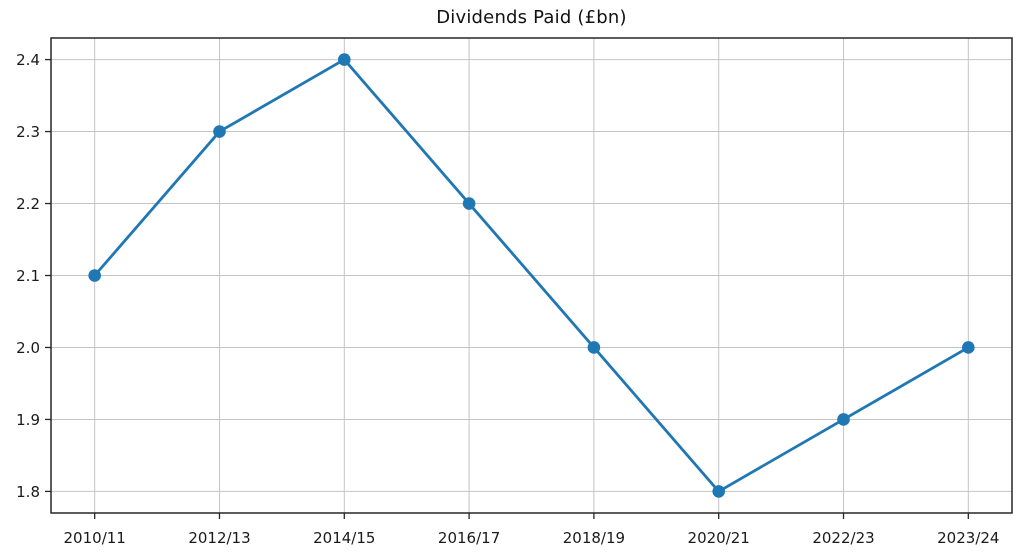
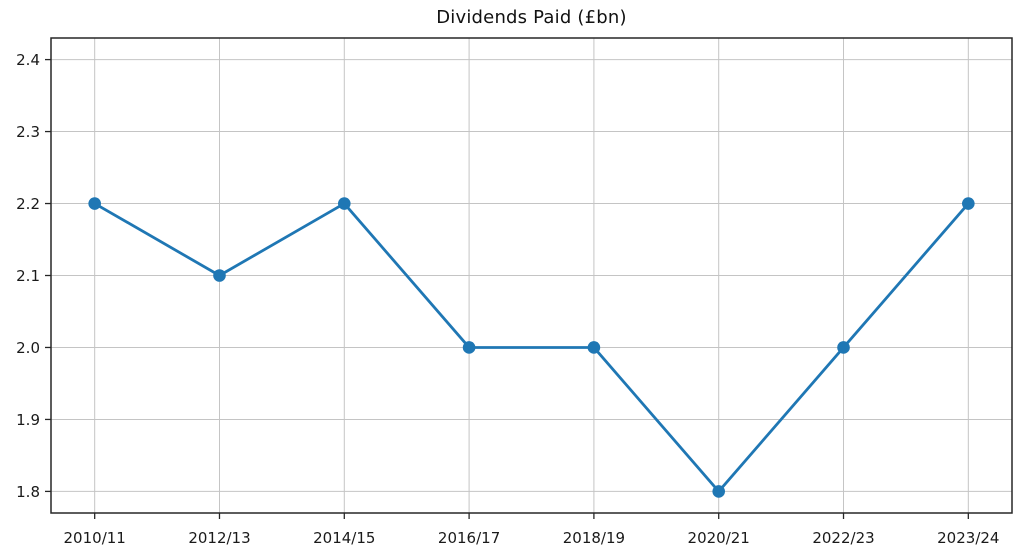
2010/11: 2.1 -> 2.2
2012/13: 2.3 -> 2.1
2014/15: 2.4 -> 2.2
2016/17: 2.2 -> 2.0
2022/23: 1.9 -> 2.0
2023/24: 2.0 -> 2.2
